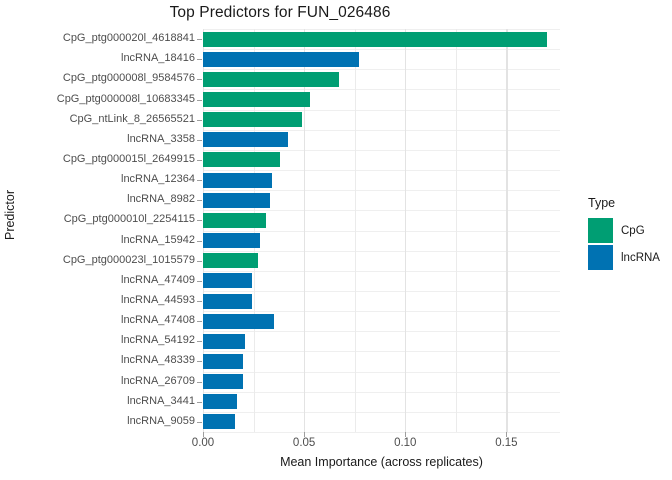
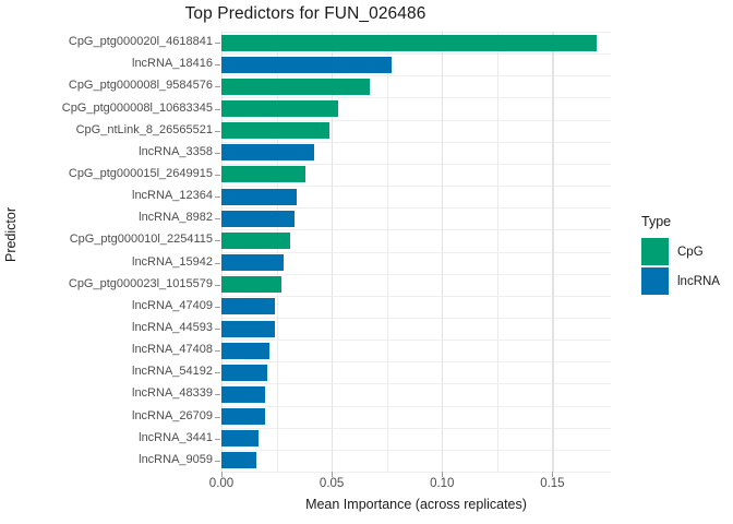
lncRNA_47408: 0.035 -> 0.022
